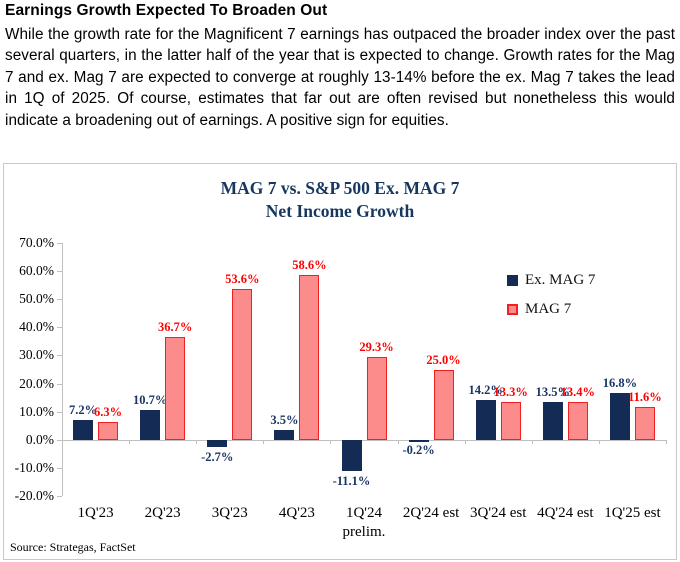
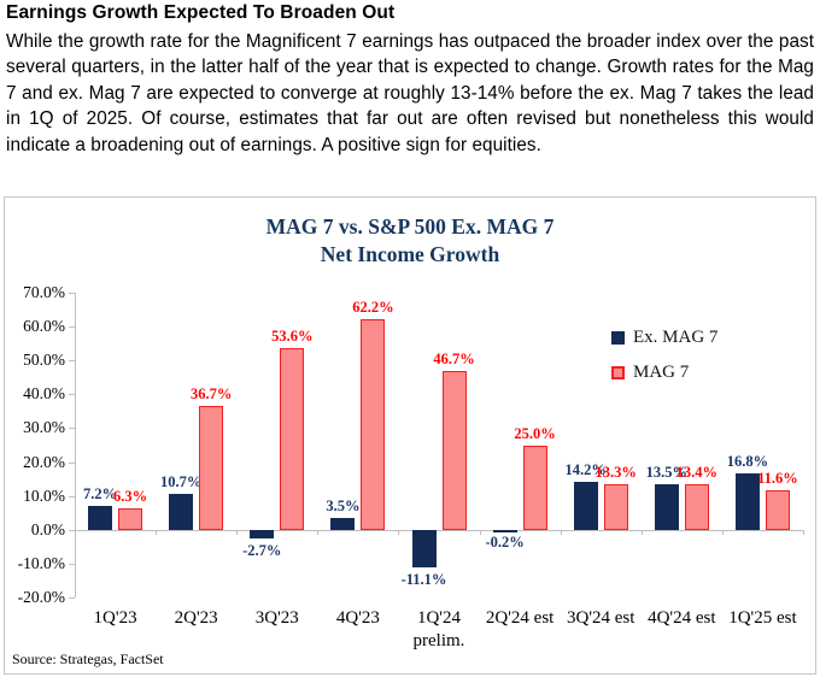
MAG 7/4Q'23: 58.6% -> 62.2%
MAG 7/1Q'24: 29.3% -> 46.7%
